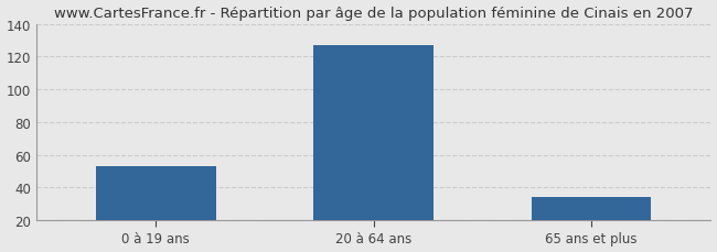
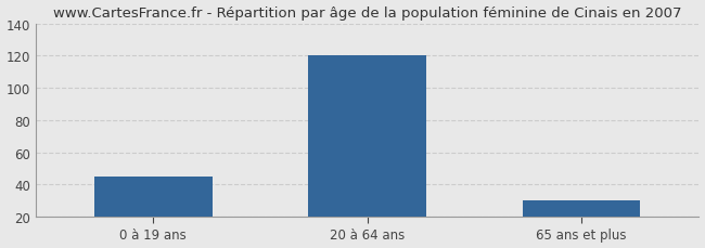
0 à 19 ans: 53 -> 45
20 à 64 ans: 127 -> 120
65 ans et plus: 34 -> 30
